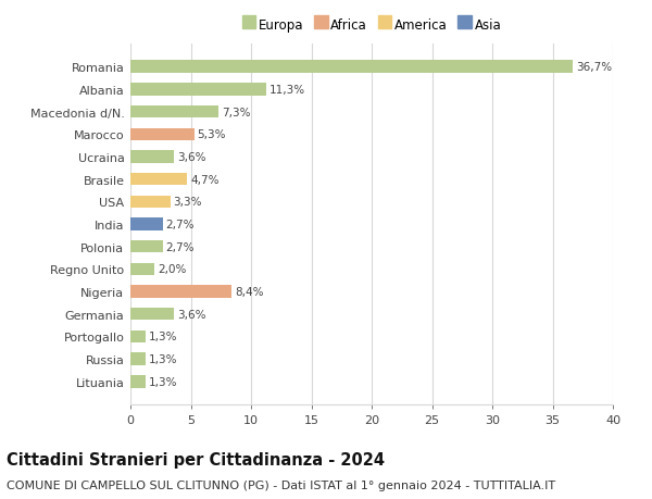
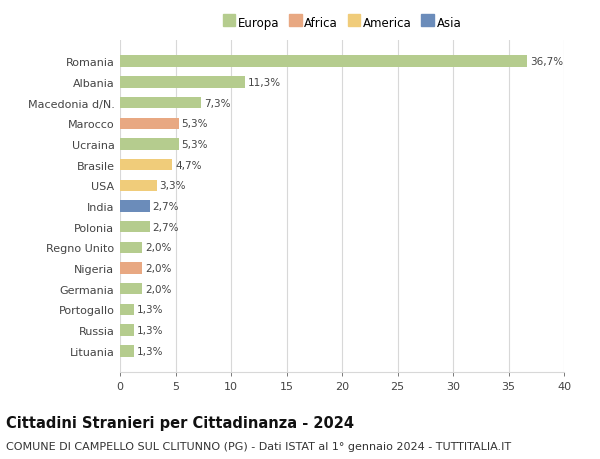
Ucraina: 3,6% -> 5,3%
Nigeria: 8,4% -> 2,0%
Germania: 3,6% -> 2,0%
